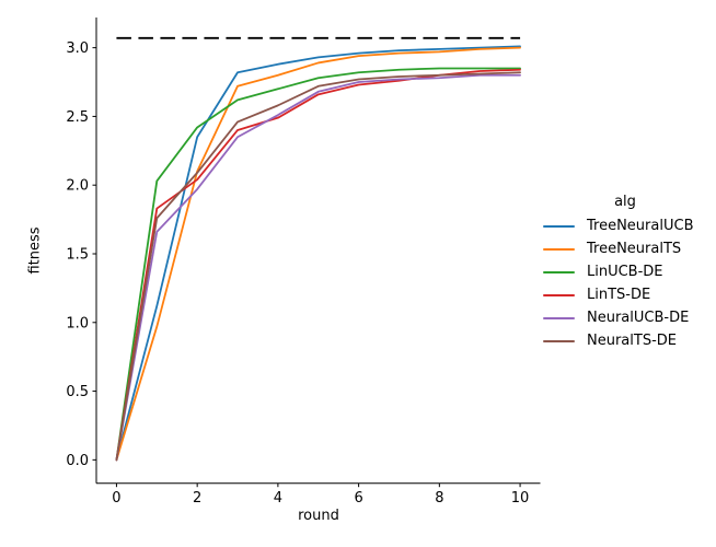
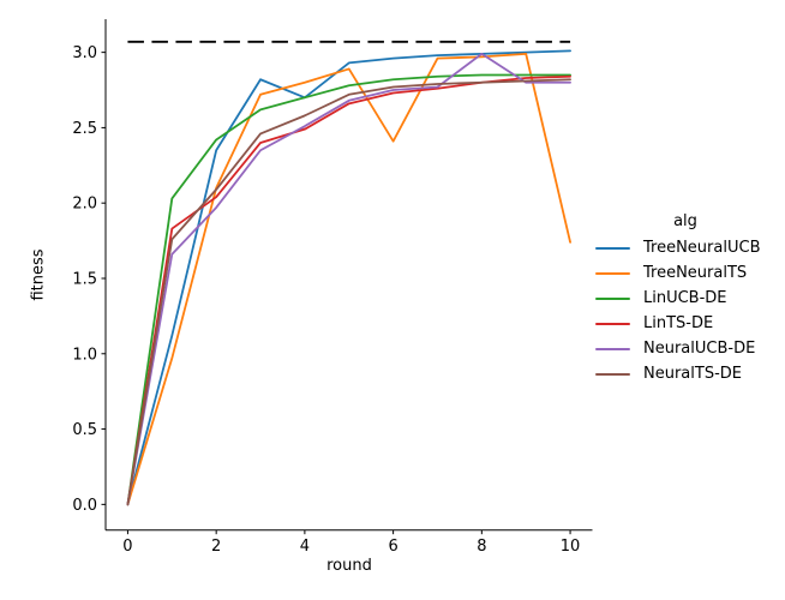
TreeNeuralUCB/4: 2.88 -> 2.70
TreeNeuralTS/6: 2.94 -> 2.41
NeuralUCB-DE/8: 2.78 -> 2.99
TreeNeuralTS/10: 3.00 -> 1.74
